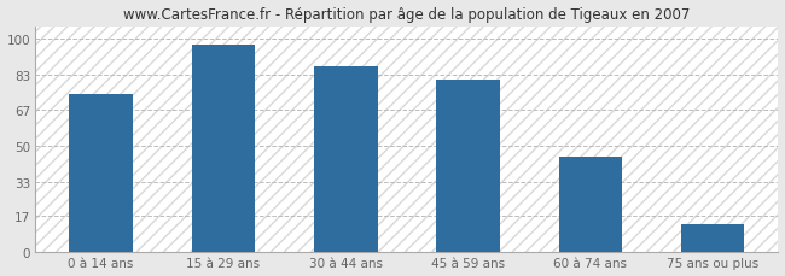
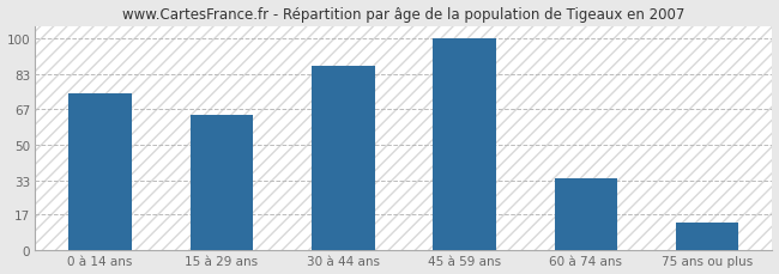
15 à 29 ans: 97 -> 64
45 à 59 ans: 81 -> 100
60 à 74 ans: 45 -> 34
